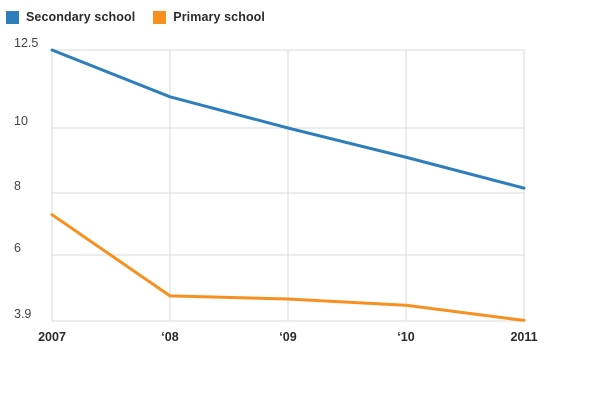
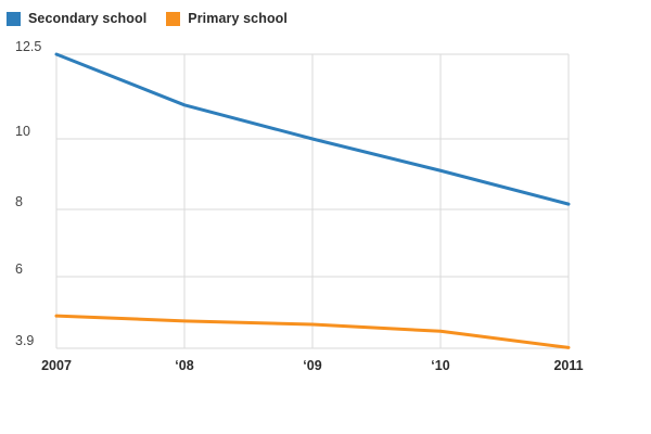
Primary school/2007: 7.3 -> 4.8
